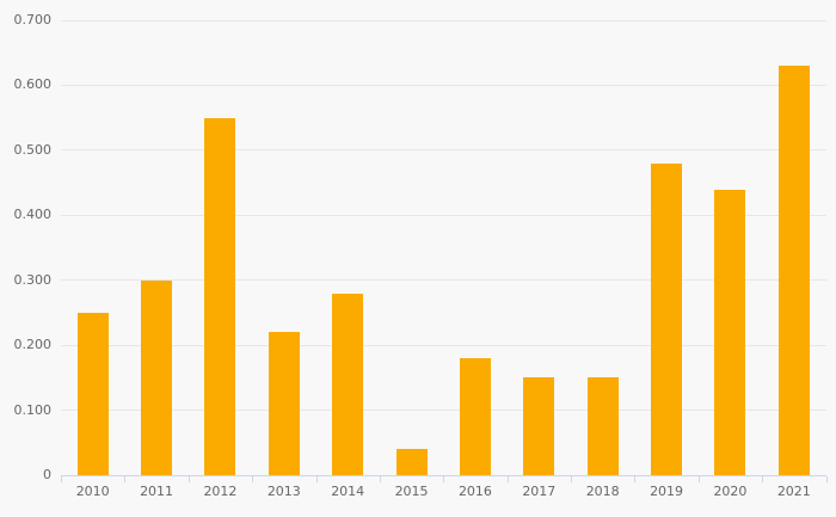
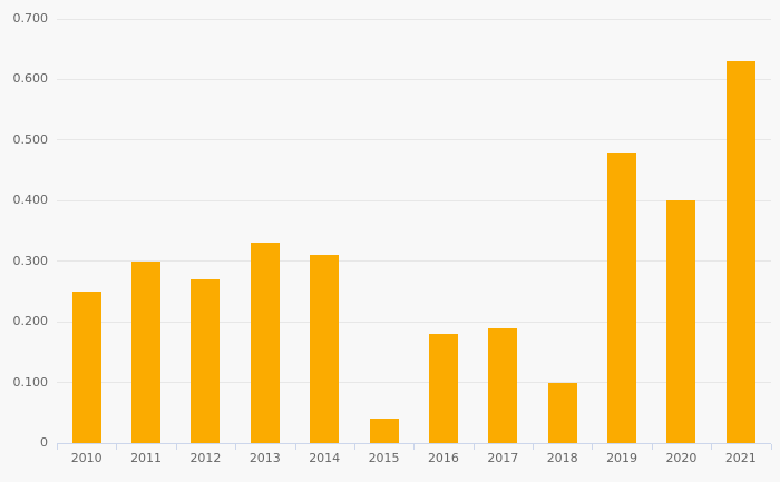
2012: 0.55 -> 0.27
2013: 0.22 -> 0.33
2014: 0.28 -> 0.31
2017: 0.15 -> 0.19
2018: 0.15 -> 0.10
2020: 0.44 -> 0.40
